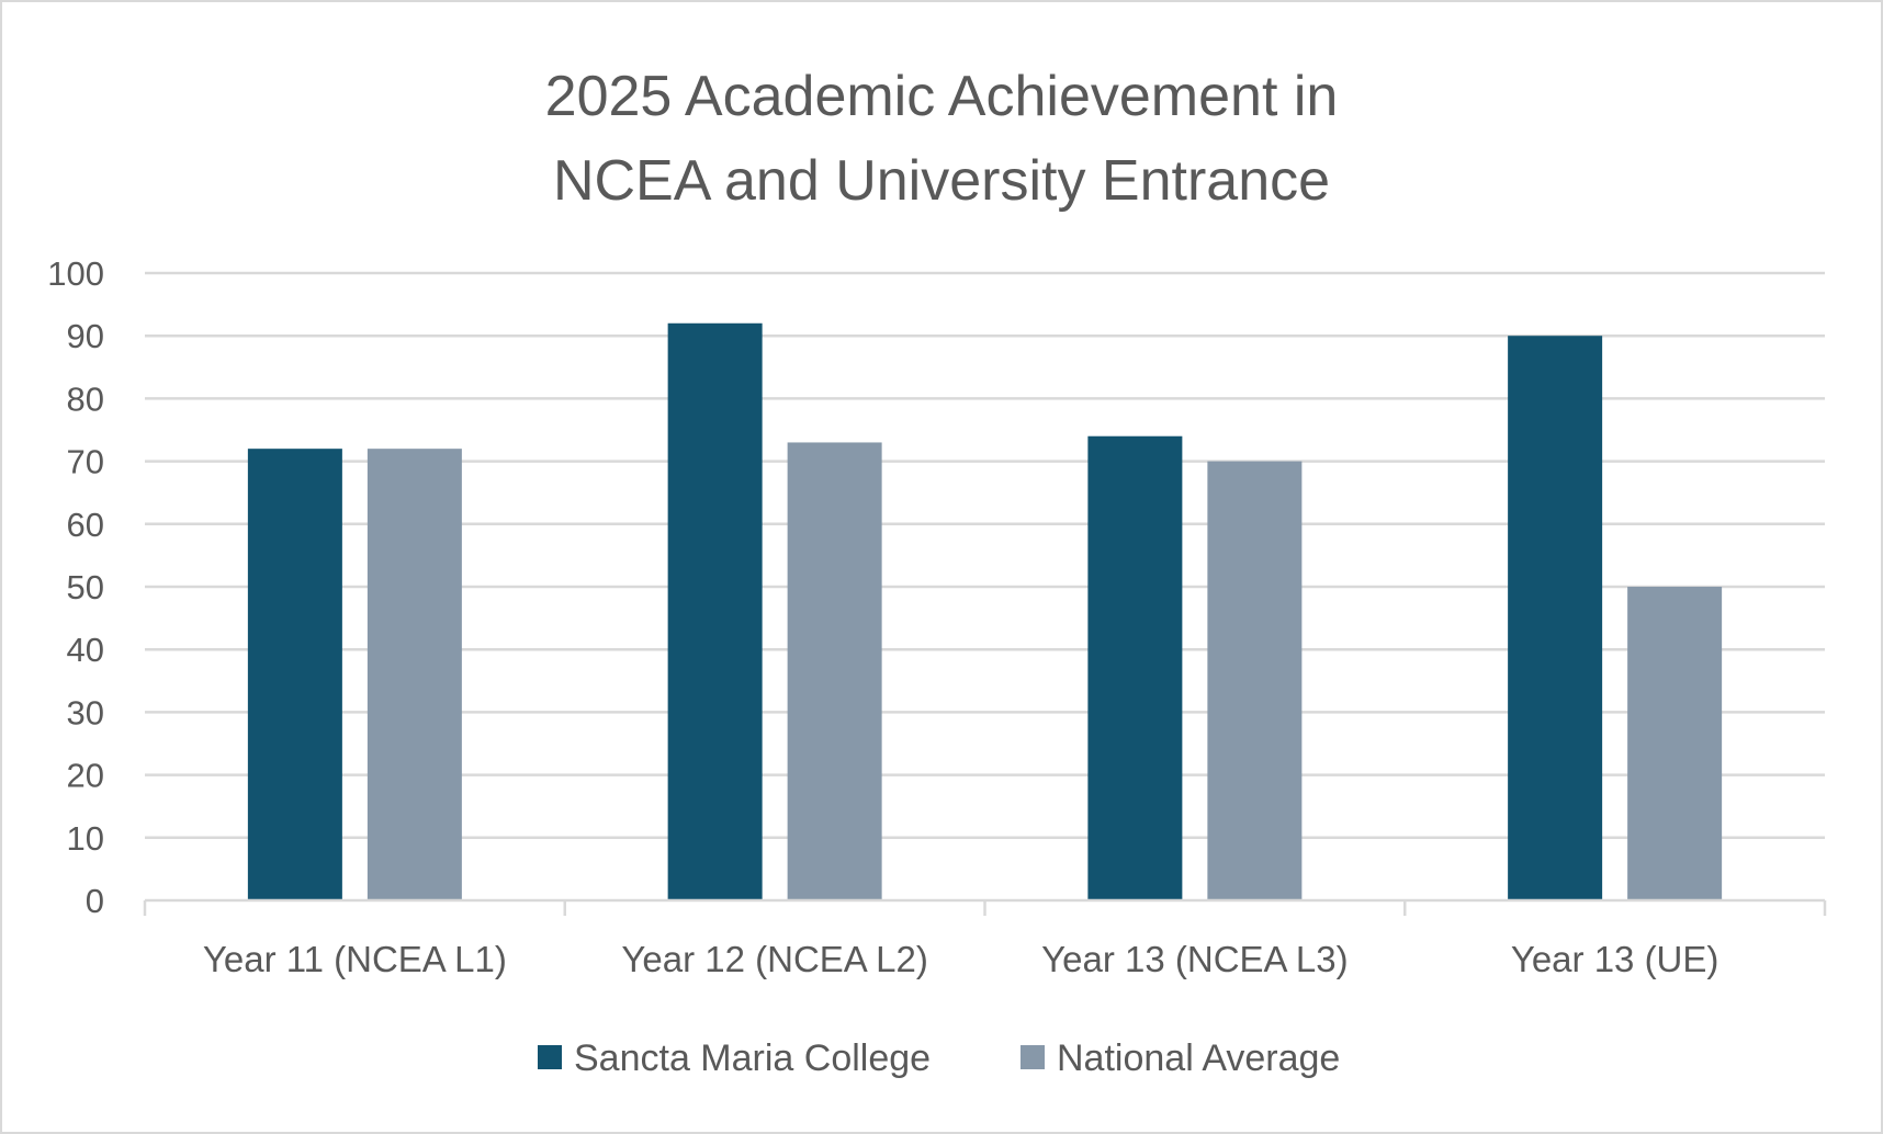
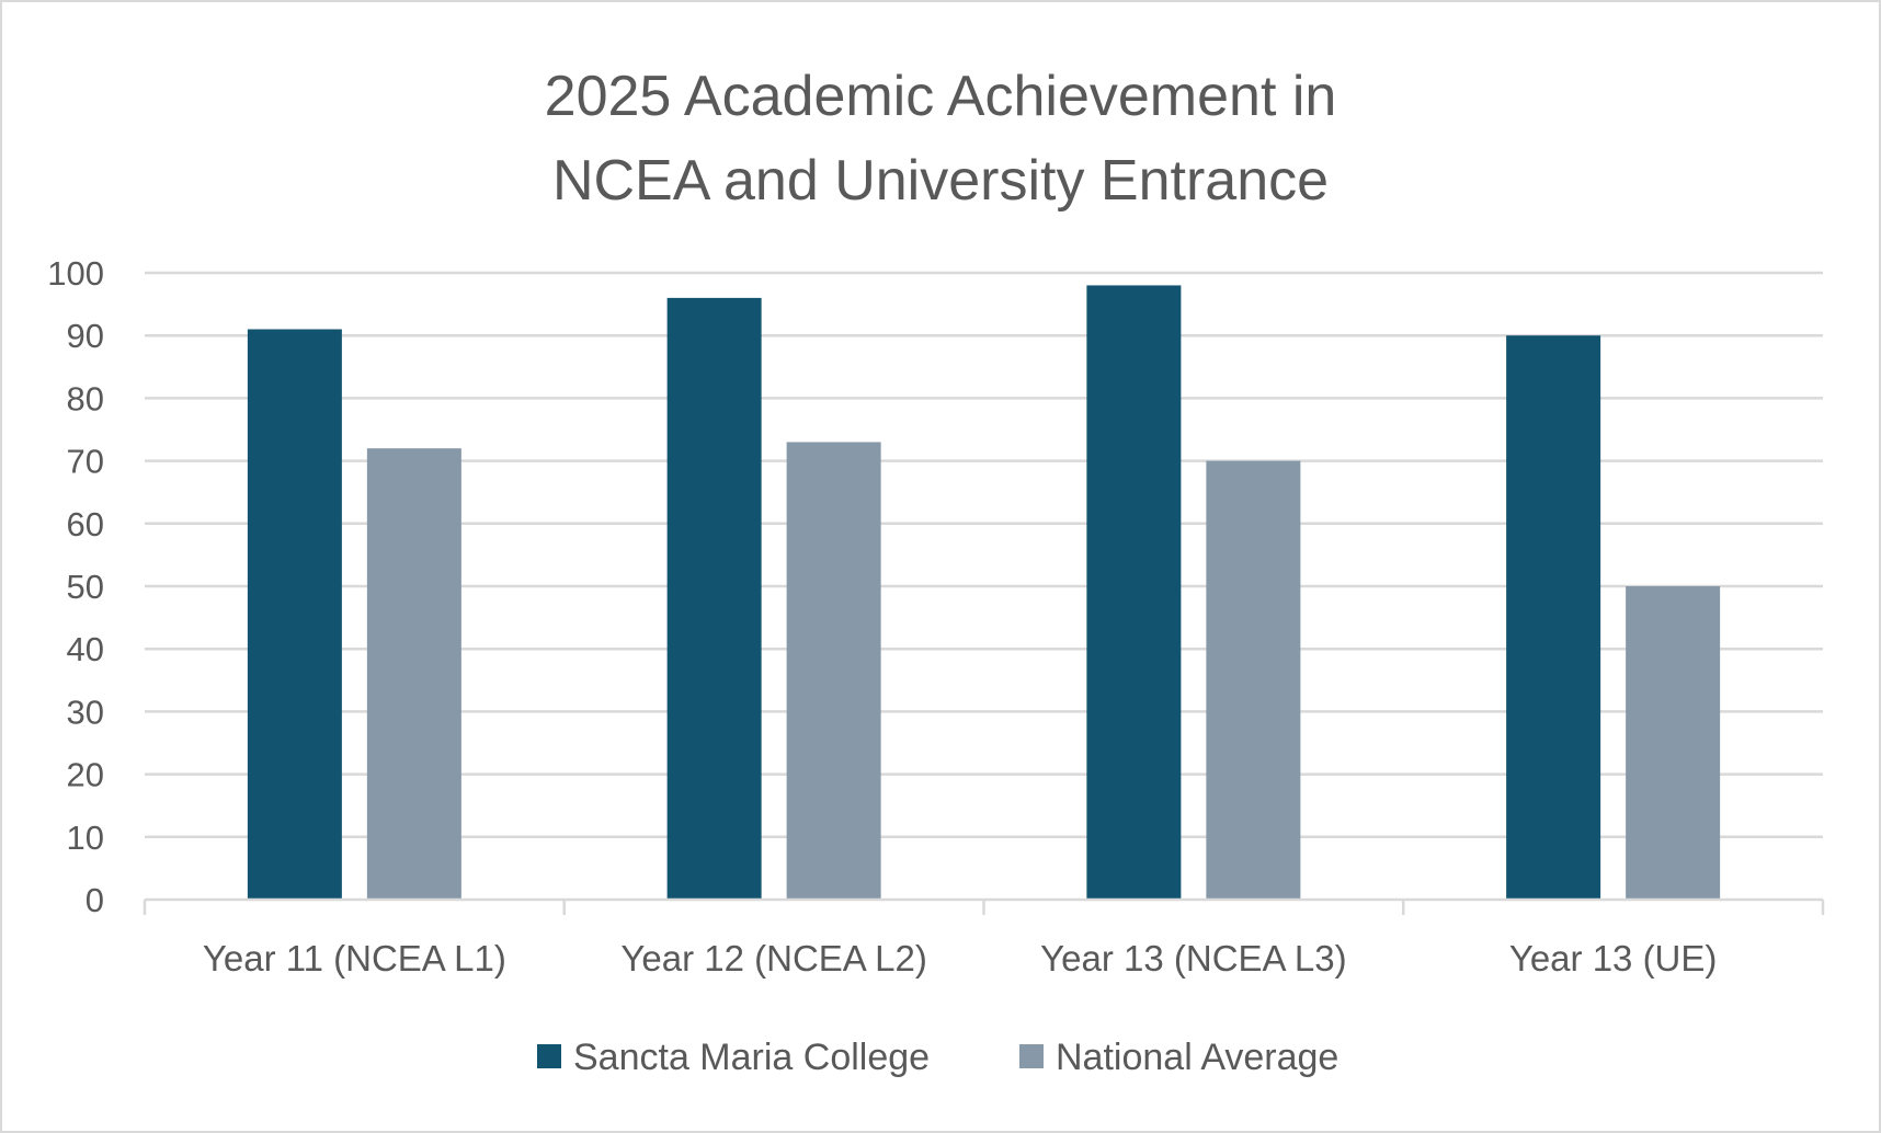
Sancta Maria College/Year 11 (NCEA L1): 72 -> 91
Sancta Maria College/Year 12 (NCEA L2): 92 -> 96
Sancta Maria College/Year 13 (NCEA L3): 74 -> 98
